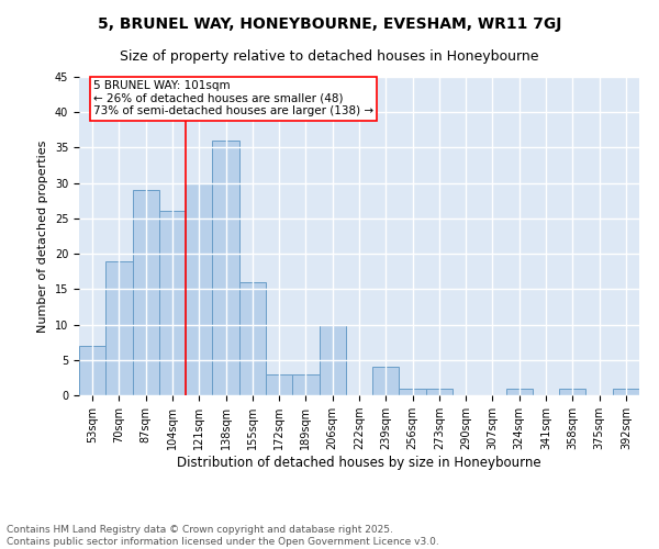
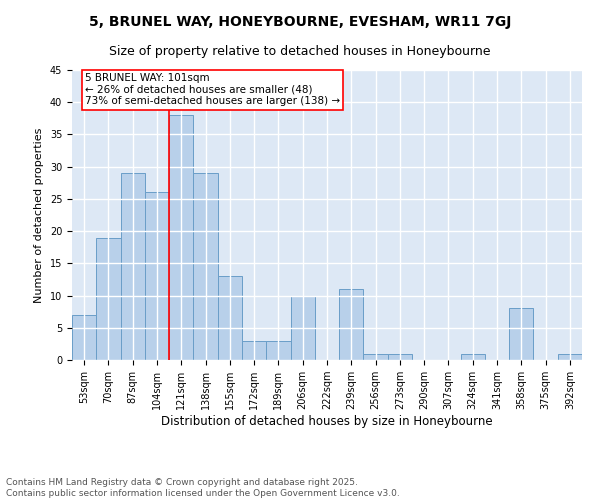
121sqm: 30 -> 38
138sqm: 36 -> 29
155sqm: 16 -> 13
239sqm: 4 -> 11
358sqm: 1 -> 8
